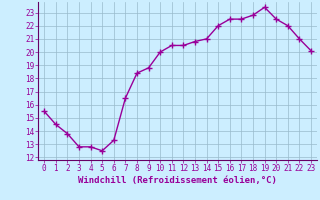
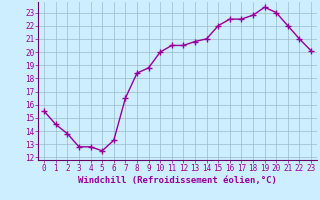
20: 22.5 -> 23.0
